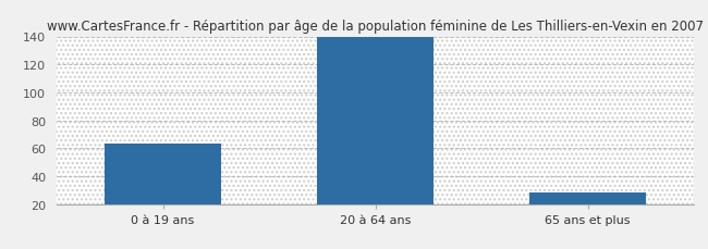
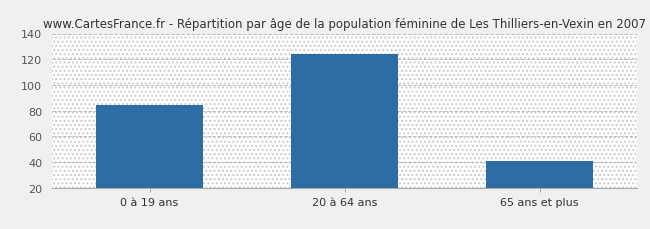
0 à 19 ans: 63 -> 84
20 à 64 ans: 140 -> 124
65 ans et plus: 28 -> 41
